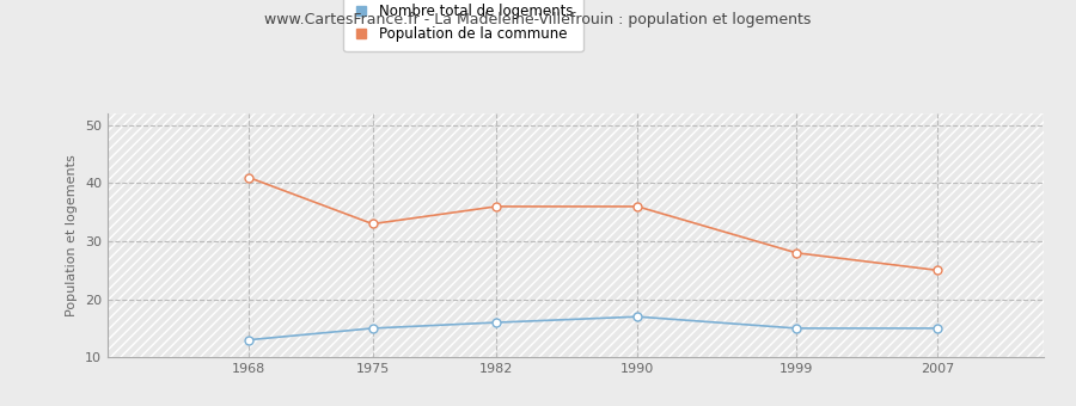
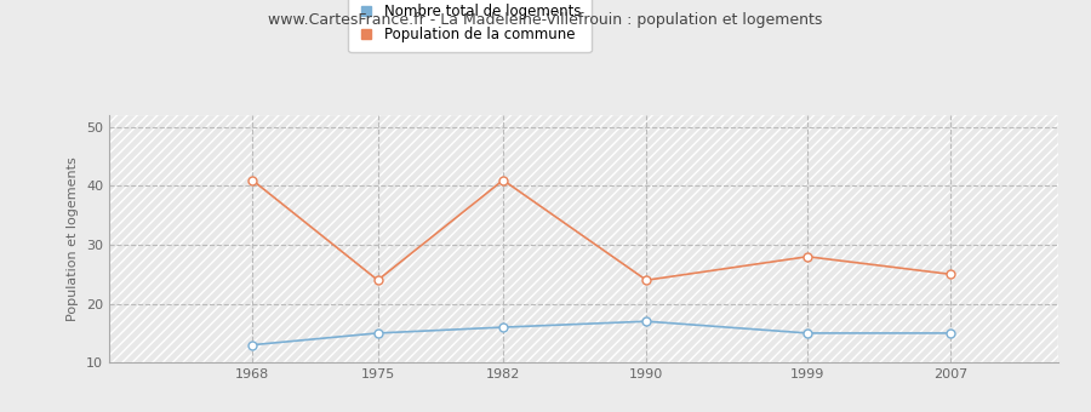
Population de la commune/1975: 33 -> 24
Population de la commune/1982: 36 -> 41
Population de la commune/1990: 36 -> 24
